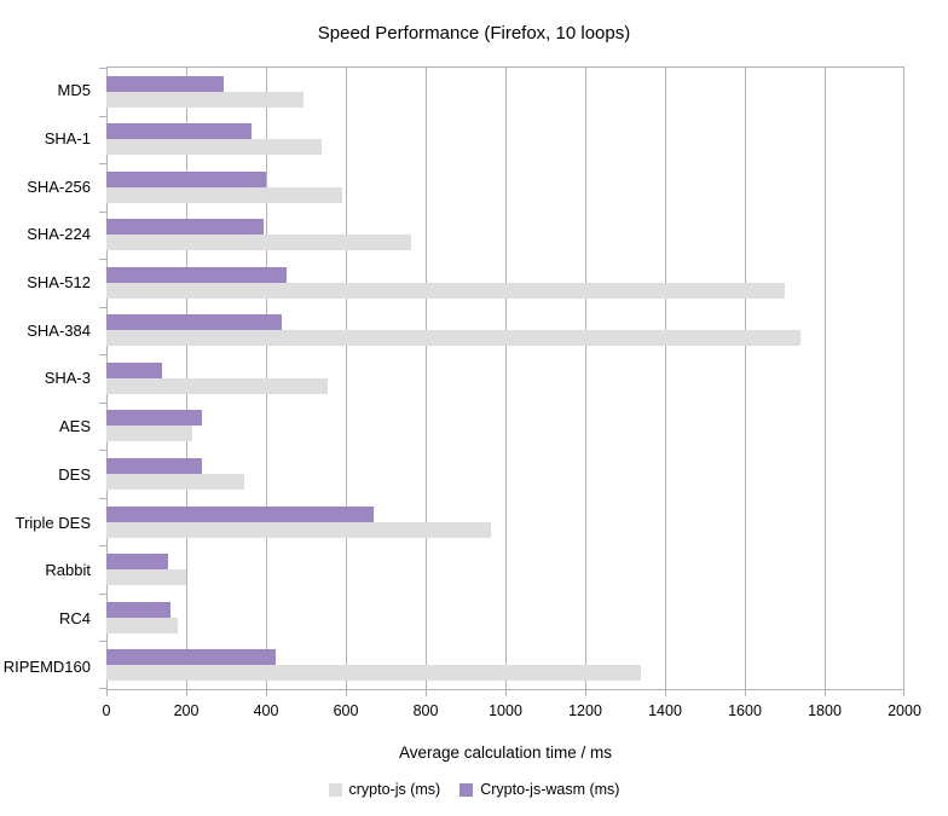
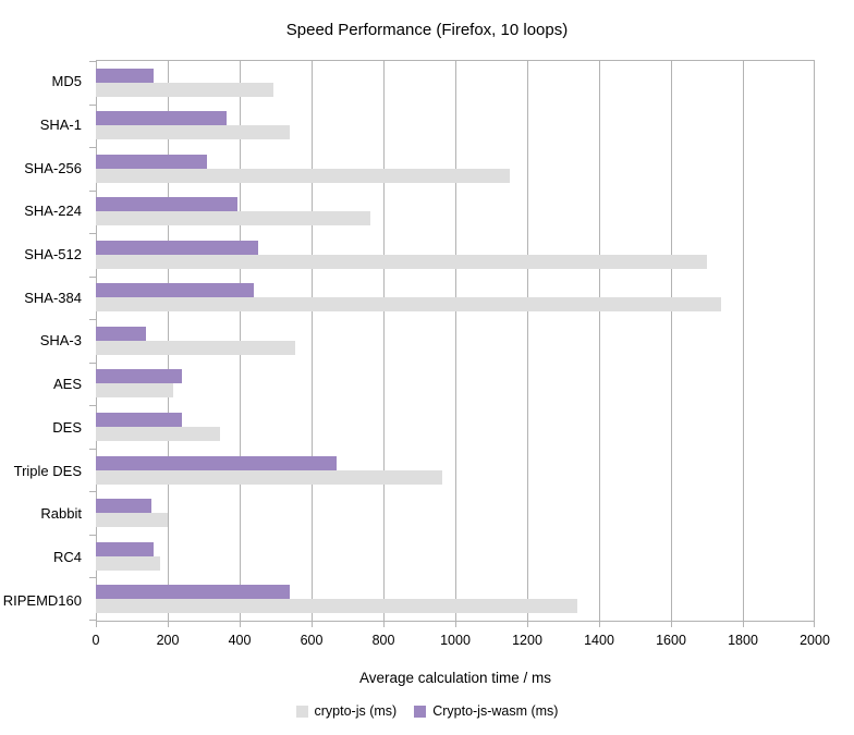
Crypto-js-wasm (ms)/MD5: 300 -> 160
crypto-js (ms)/SHA-256: 590 -> 1150
Crypto-js-wasm (ms)/SHA-256: 400 -> 310
Crypto-js-wasm (ms)/RIPEMD160: 420 -> 540
